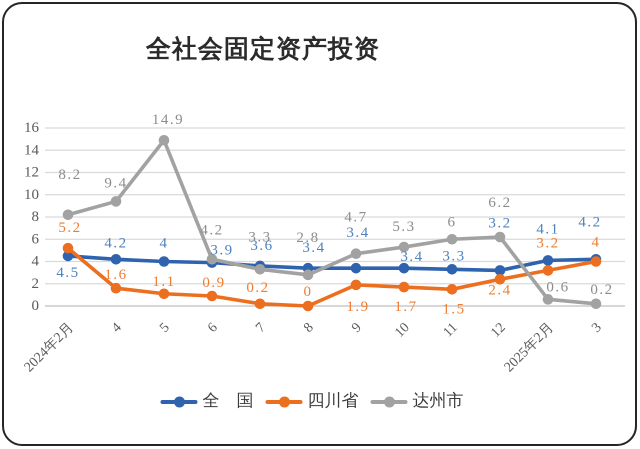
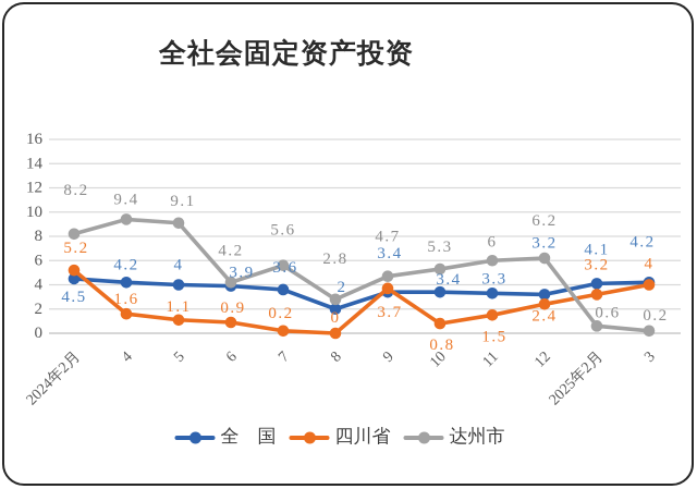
达州市/5: 14.9 -> 9.1
达州市/7: 3.3 -> 5.6
全 国/8: 3.4 -> 2
四川省/9: 1.9 -> 3.7
四川省/10: 1.7 -> 0.8
